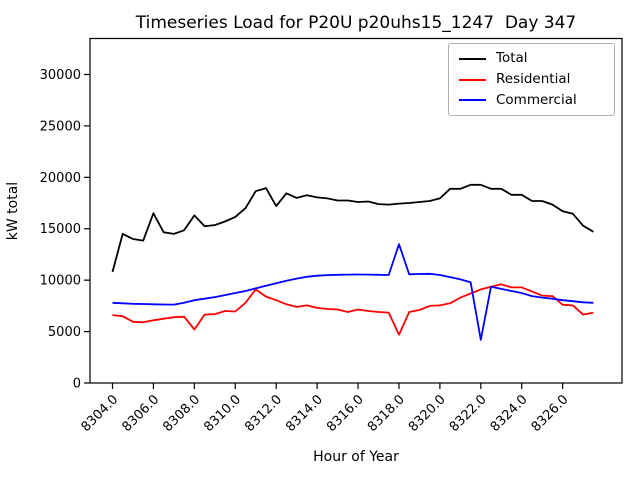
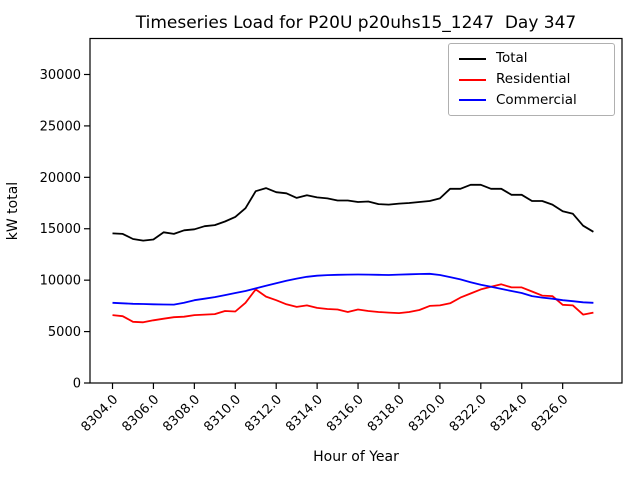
Total/8304.0: 10800 -> 14600
Total/8306.0: 16500 -> 14000
Total/8308.0: 16300 -> 15000
Residential/8308.0: 5200 -> 6600
Total/8312.0: 17200 -> 18600
Residential/8318.0: 4700 -> 6800
Commercial/8318.0: 13500 -> 10500
Commercial/8322.0: 4200 -> 9600
